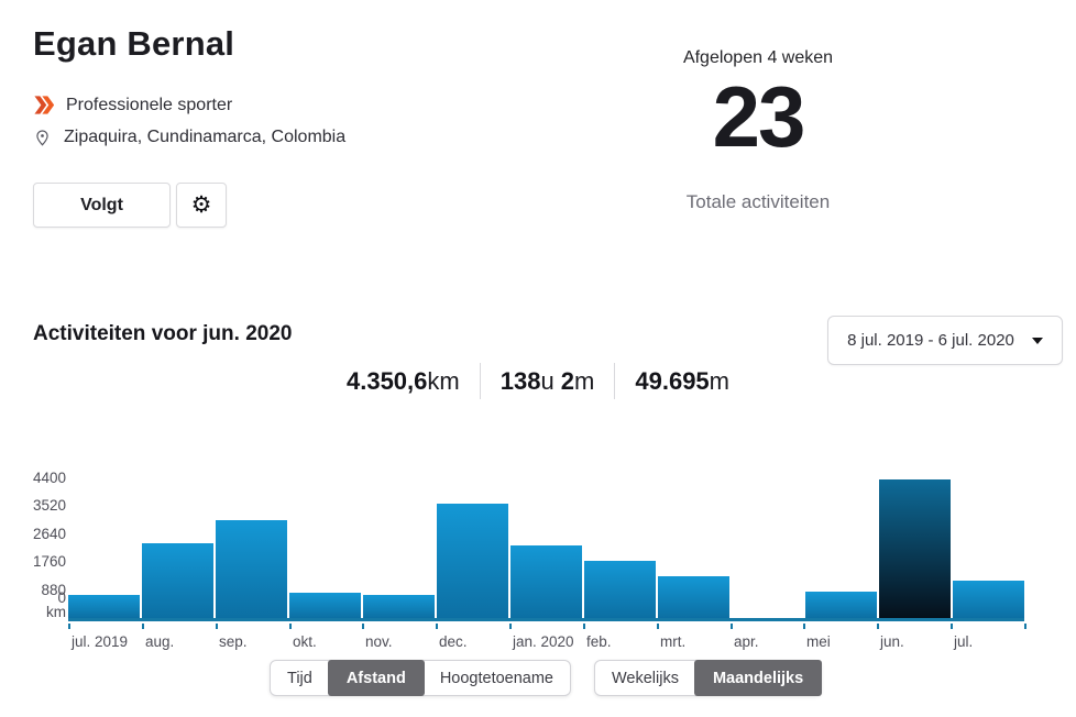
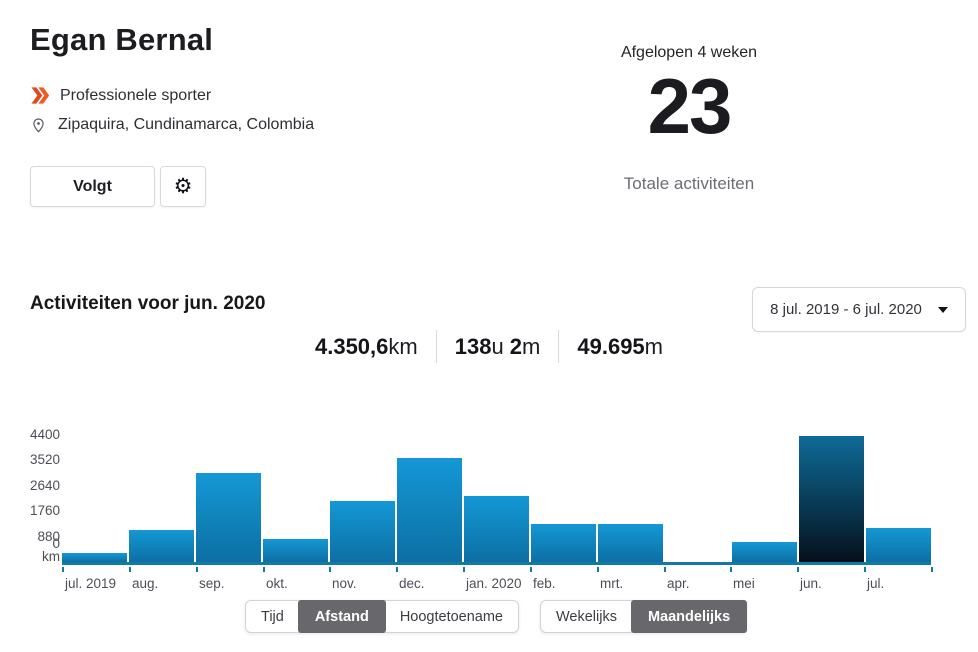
jul. 2019: 700 -> 300
aug.: 2400 -> 1100
nov.: 700 -> 2100
feb.: 1800 -> 1300
mei: 800 -> 700
